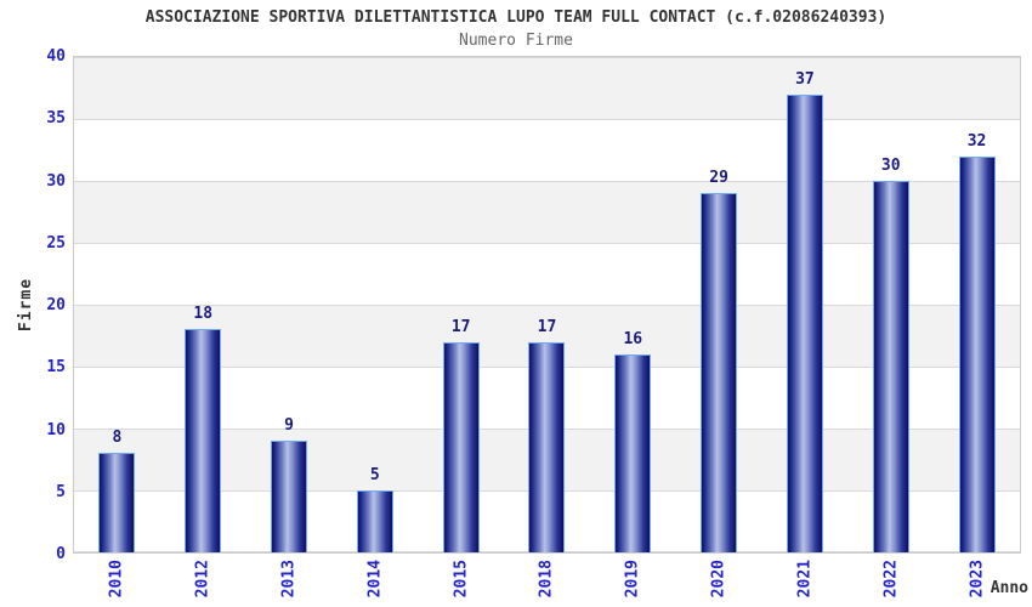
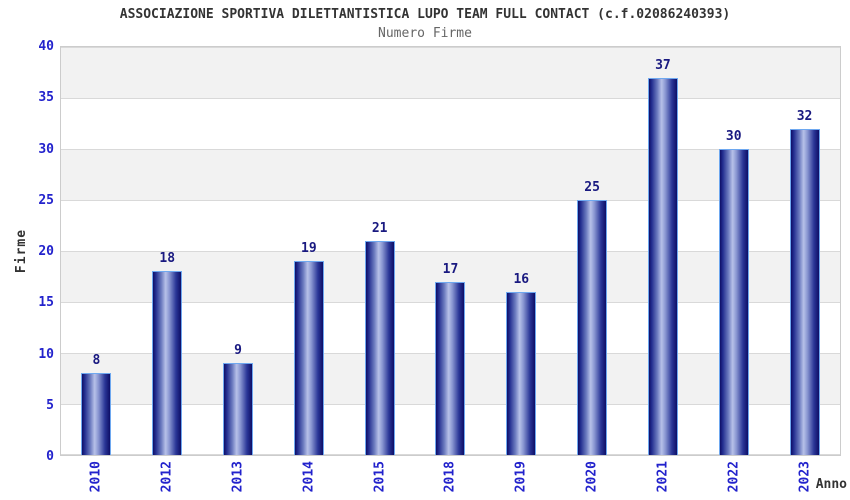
2014: 5 -> 19
2015: 17 -> 21
2020: 29 -> 25
